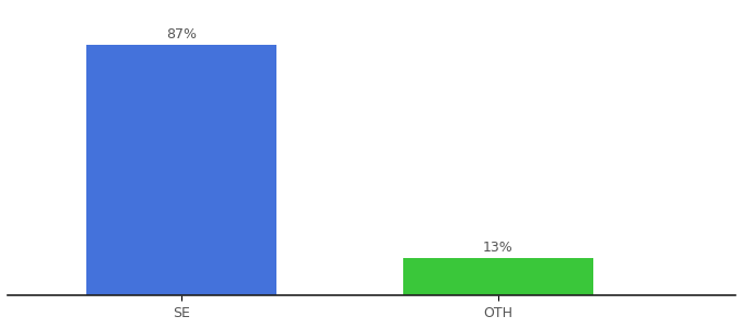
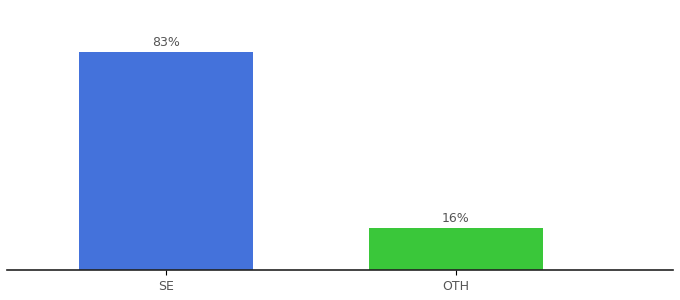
SE: 87% -> 83%
OTH: 13% -> 16%
